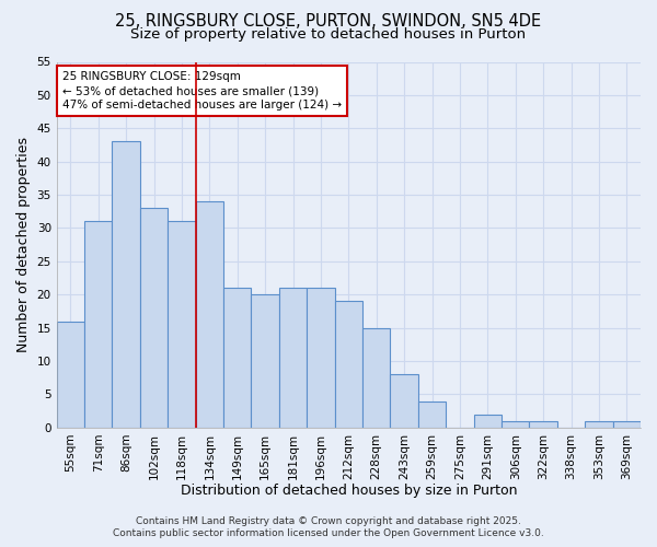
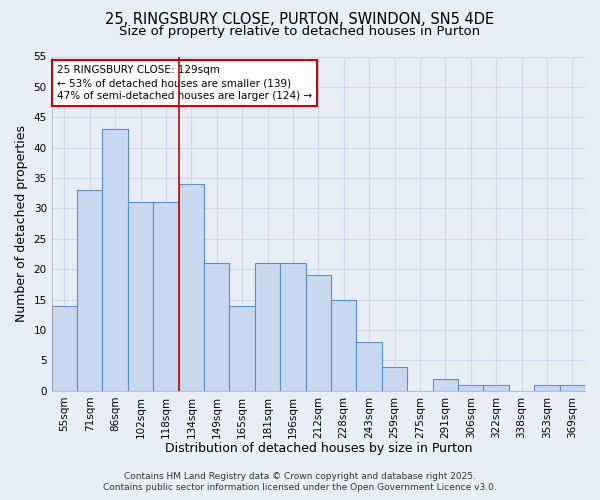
55sqm: 16 -> 14
71sqm: 31 -> 33
102sqm: 33 -> 31
165sqm: 20 -> 14
